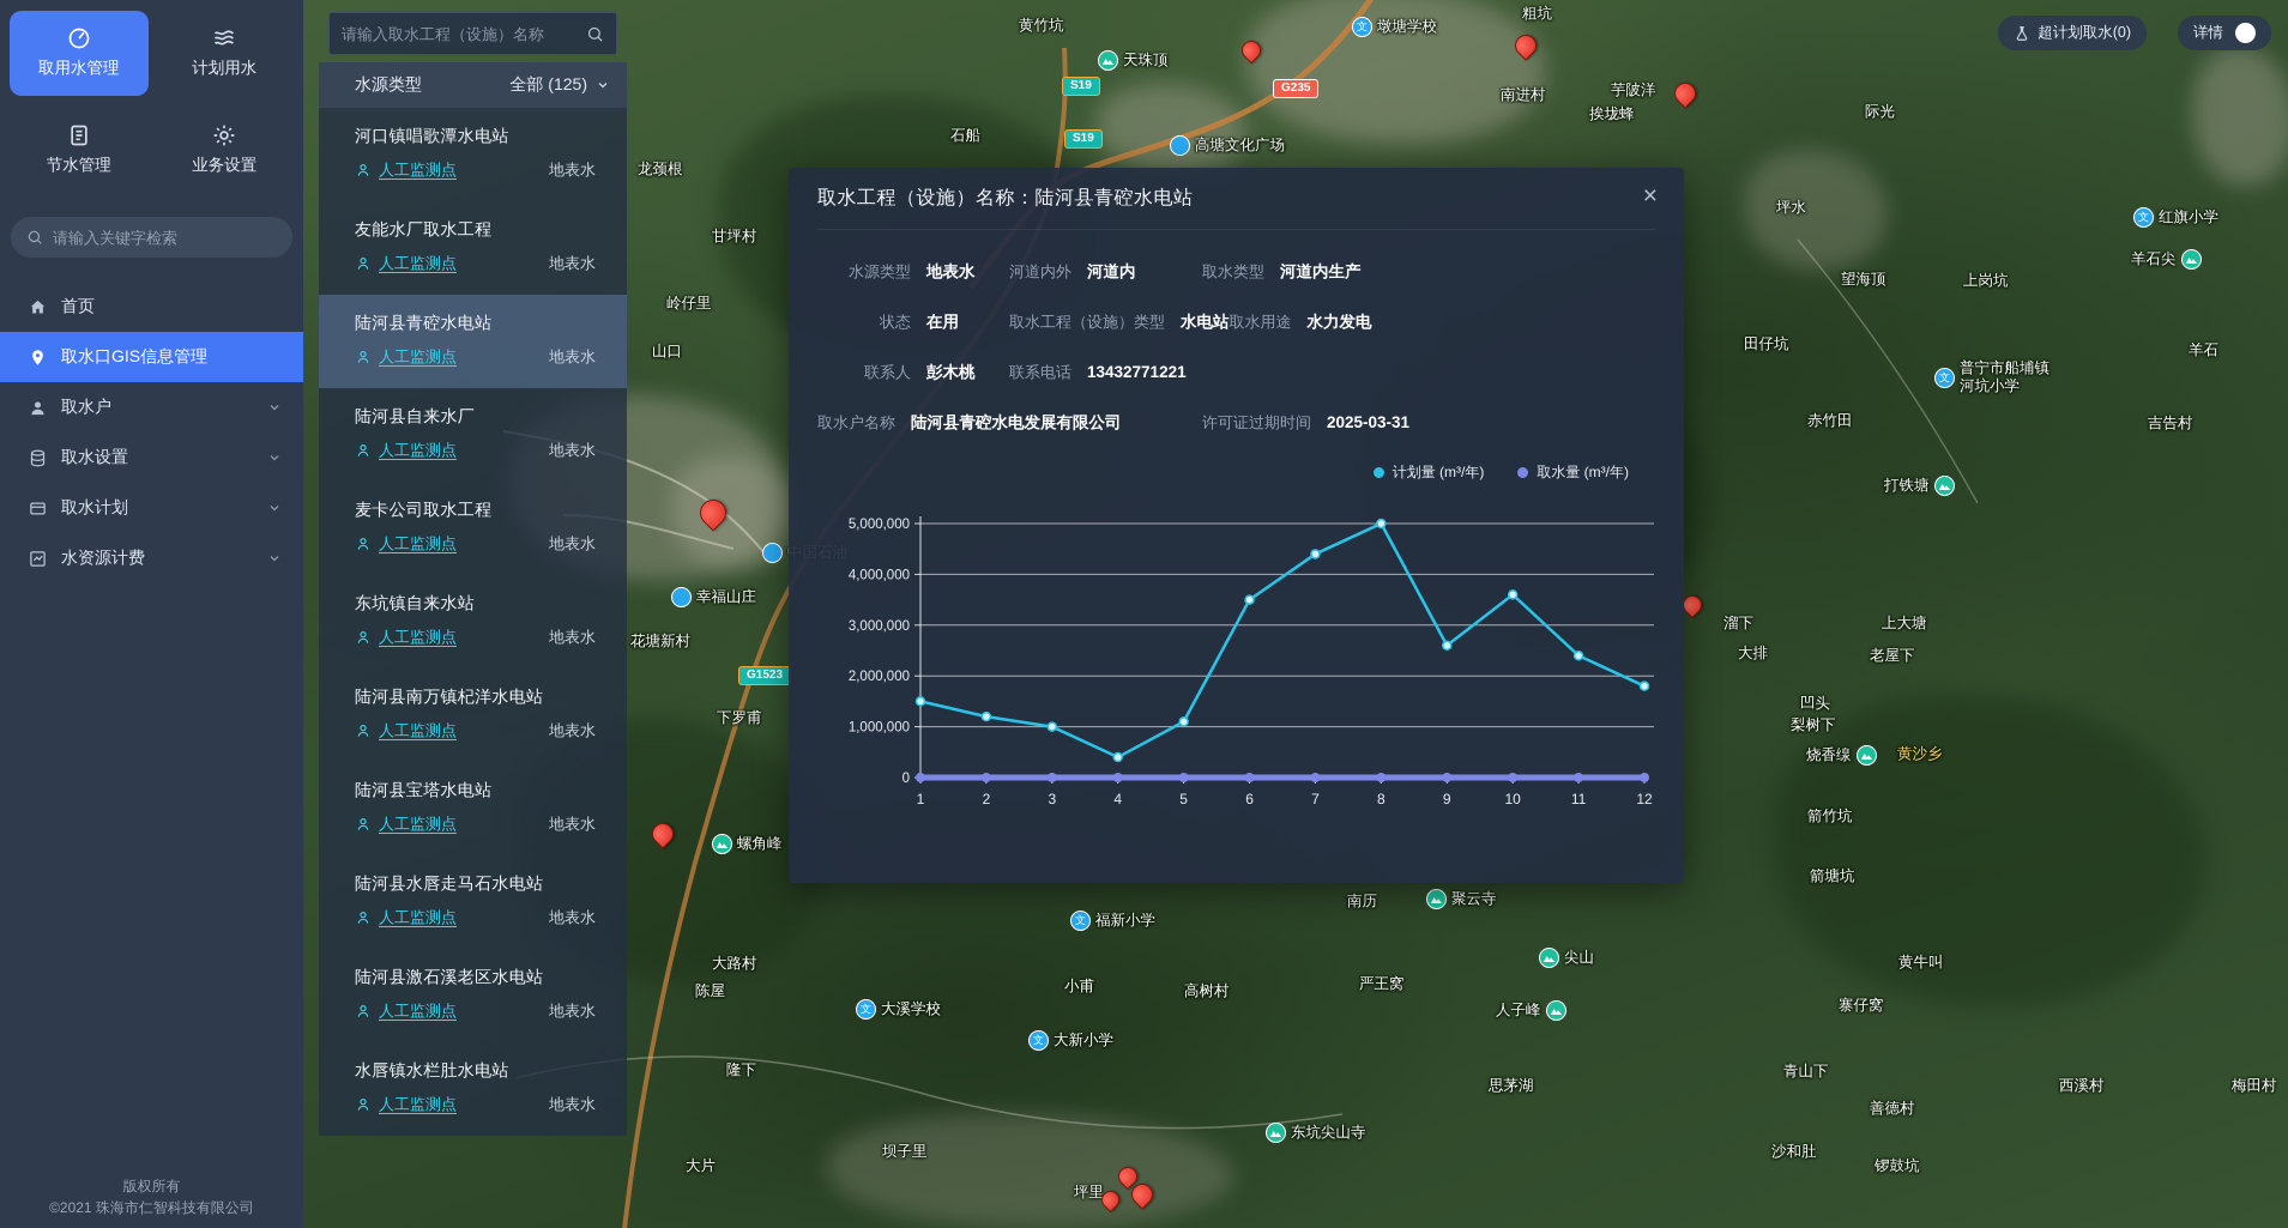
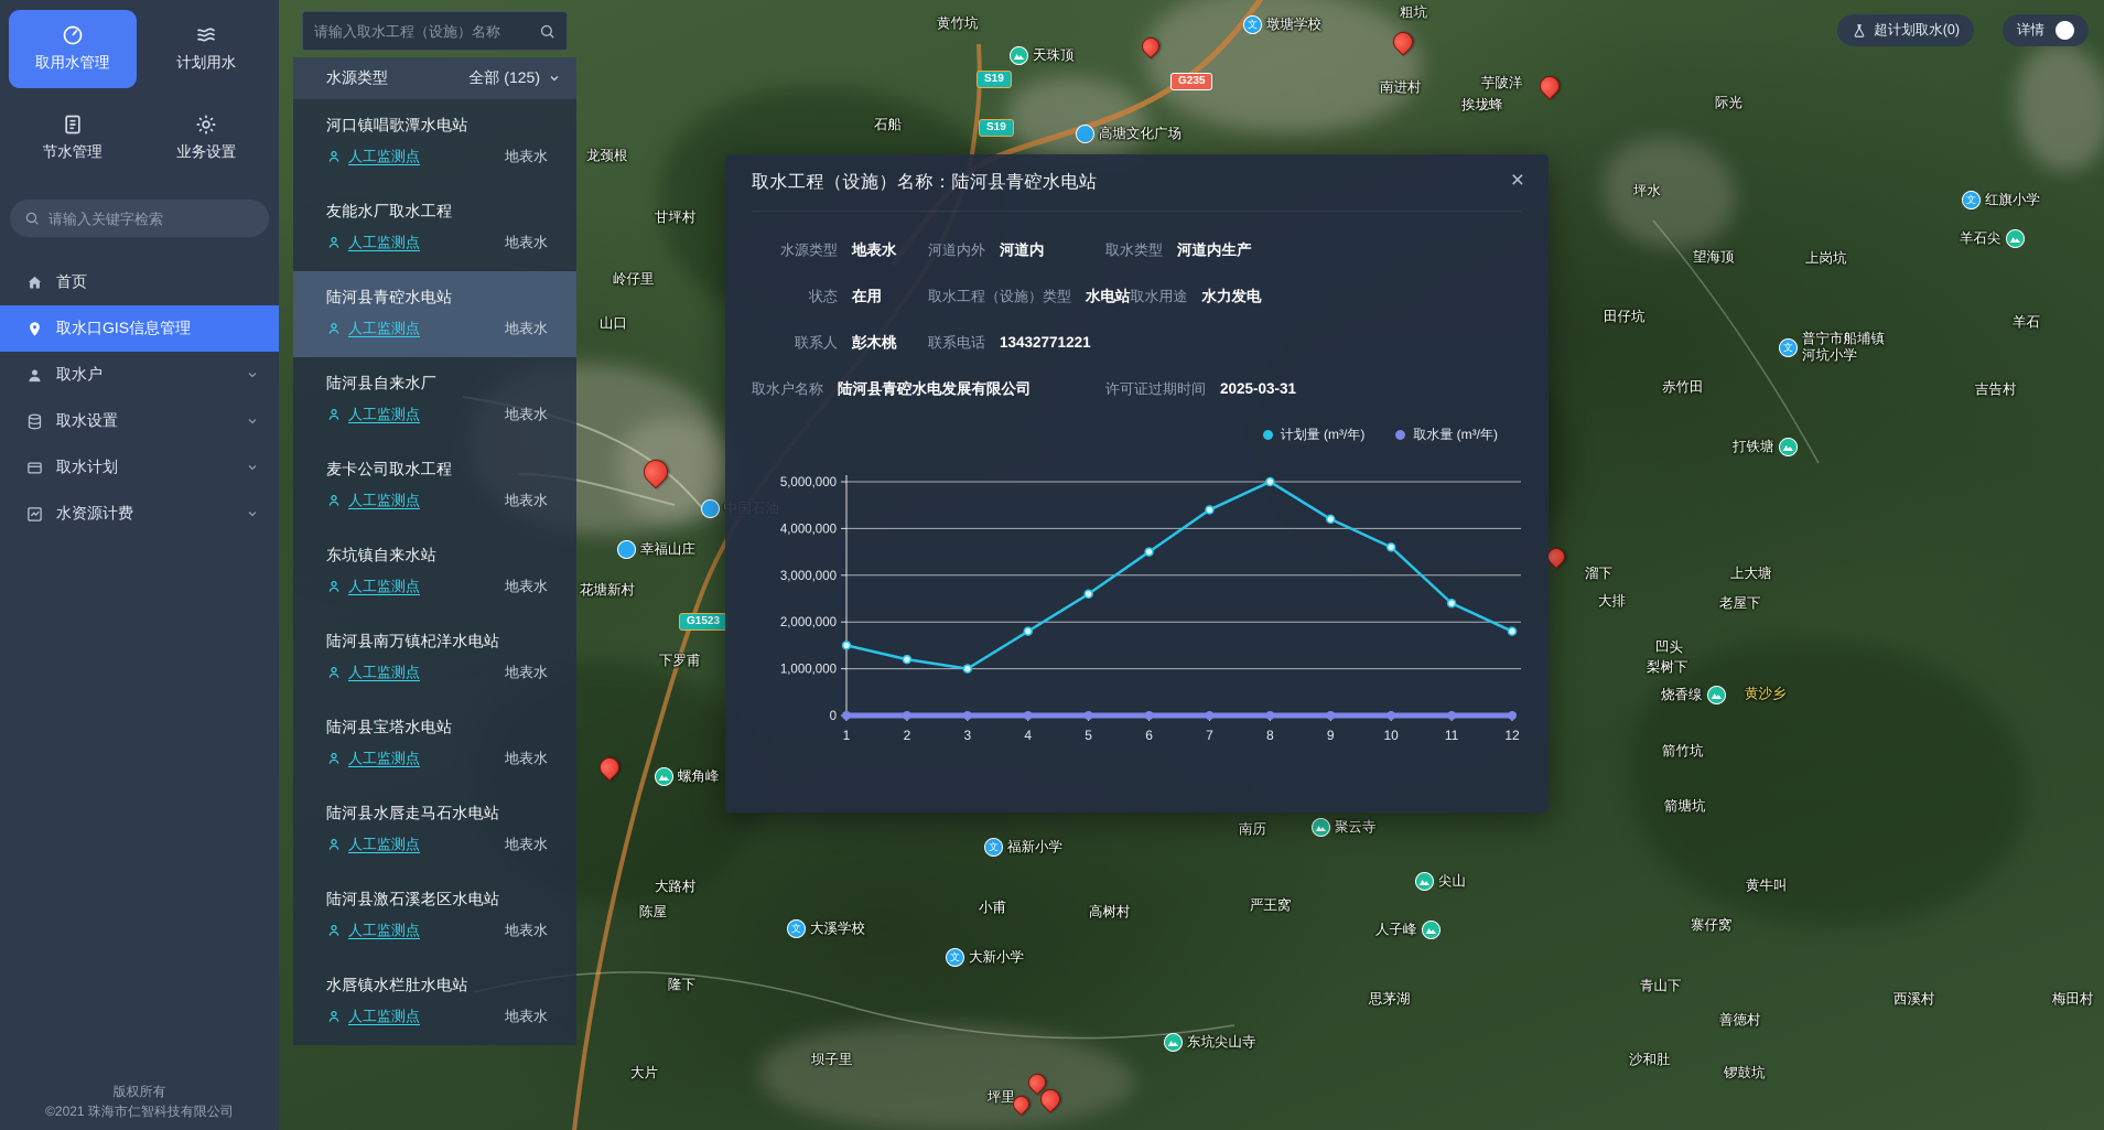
计划量 (m³/年)/4: 400000 -> 1800000
计划量 (m³/年)/5: 1100000 -> 2600000
计划量 (m³/年)/9: 2600000 -> 4200000
